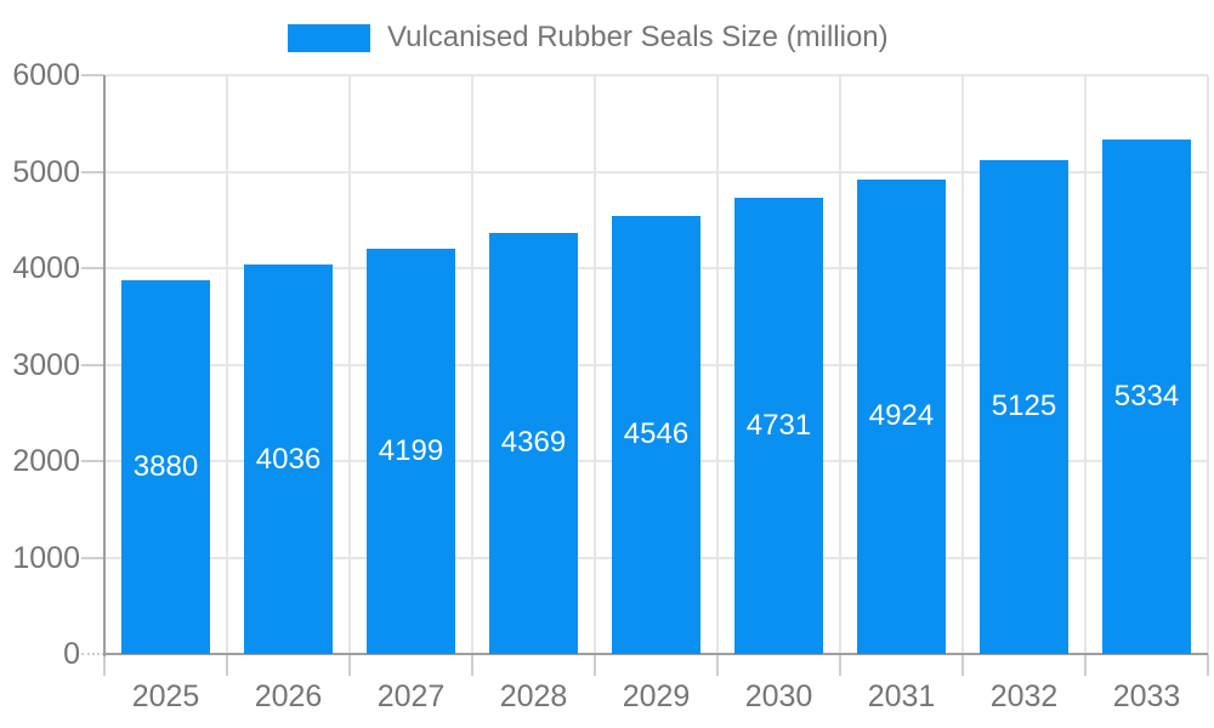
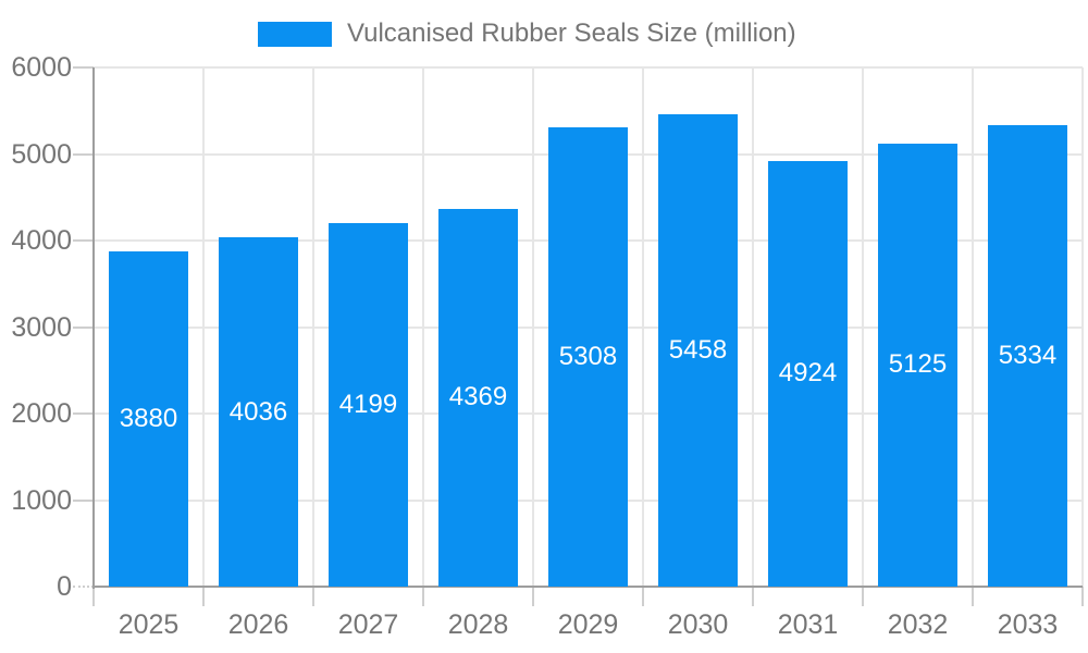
2029: 4546 -> 5308
2030: 4731 -> 5458
